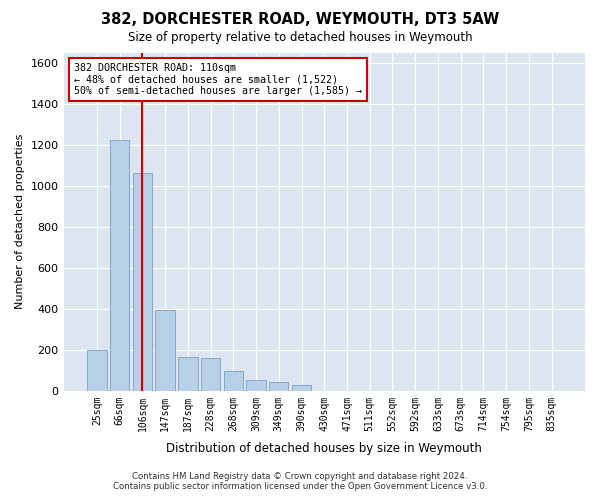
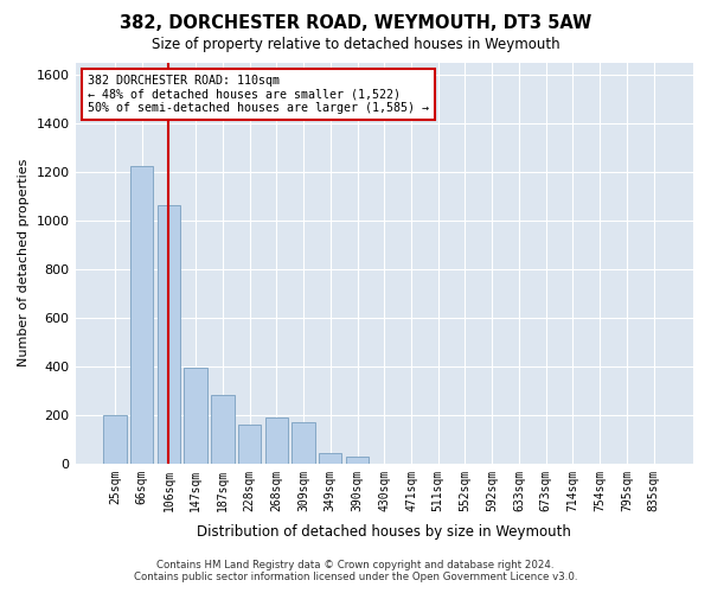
187sqm: 165 -> 280
268sqm: 95 -> 190
309sqm: 55 -> 170
